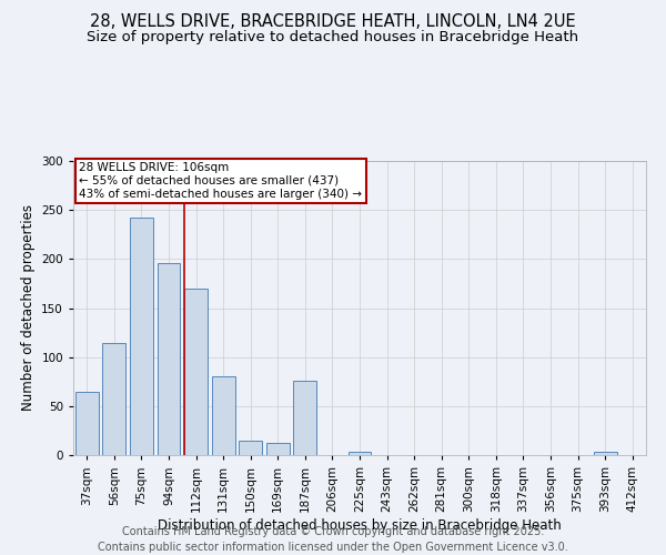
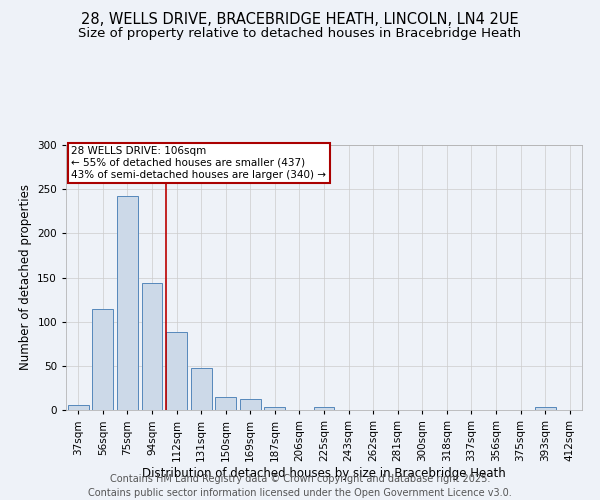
37sqm: 64 -> 6
94sqm: 196 -> 144
112sqm: 170 -> 88
131sqm: 80 -> 48
187sqm: 76 -> 3
